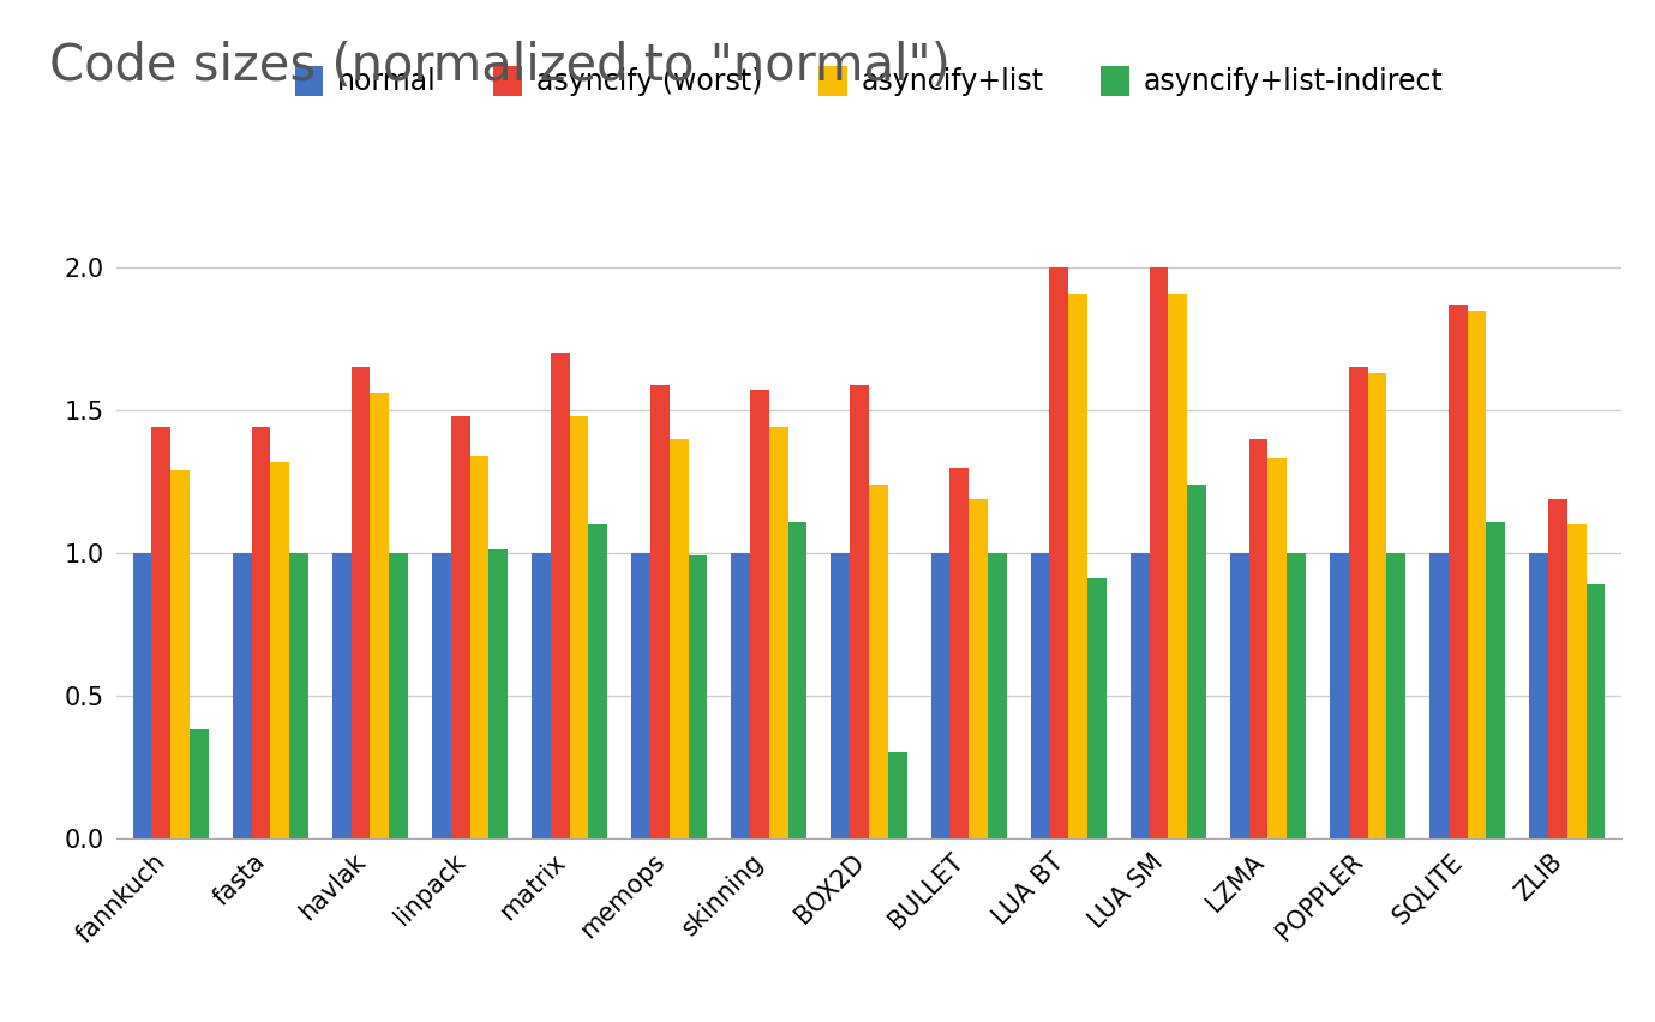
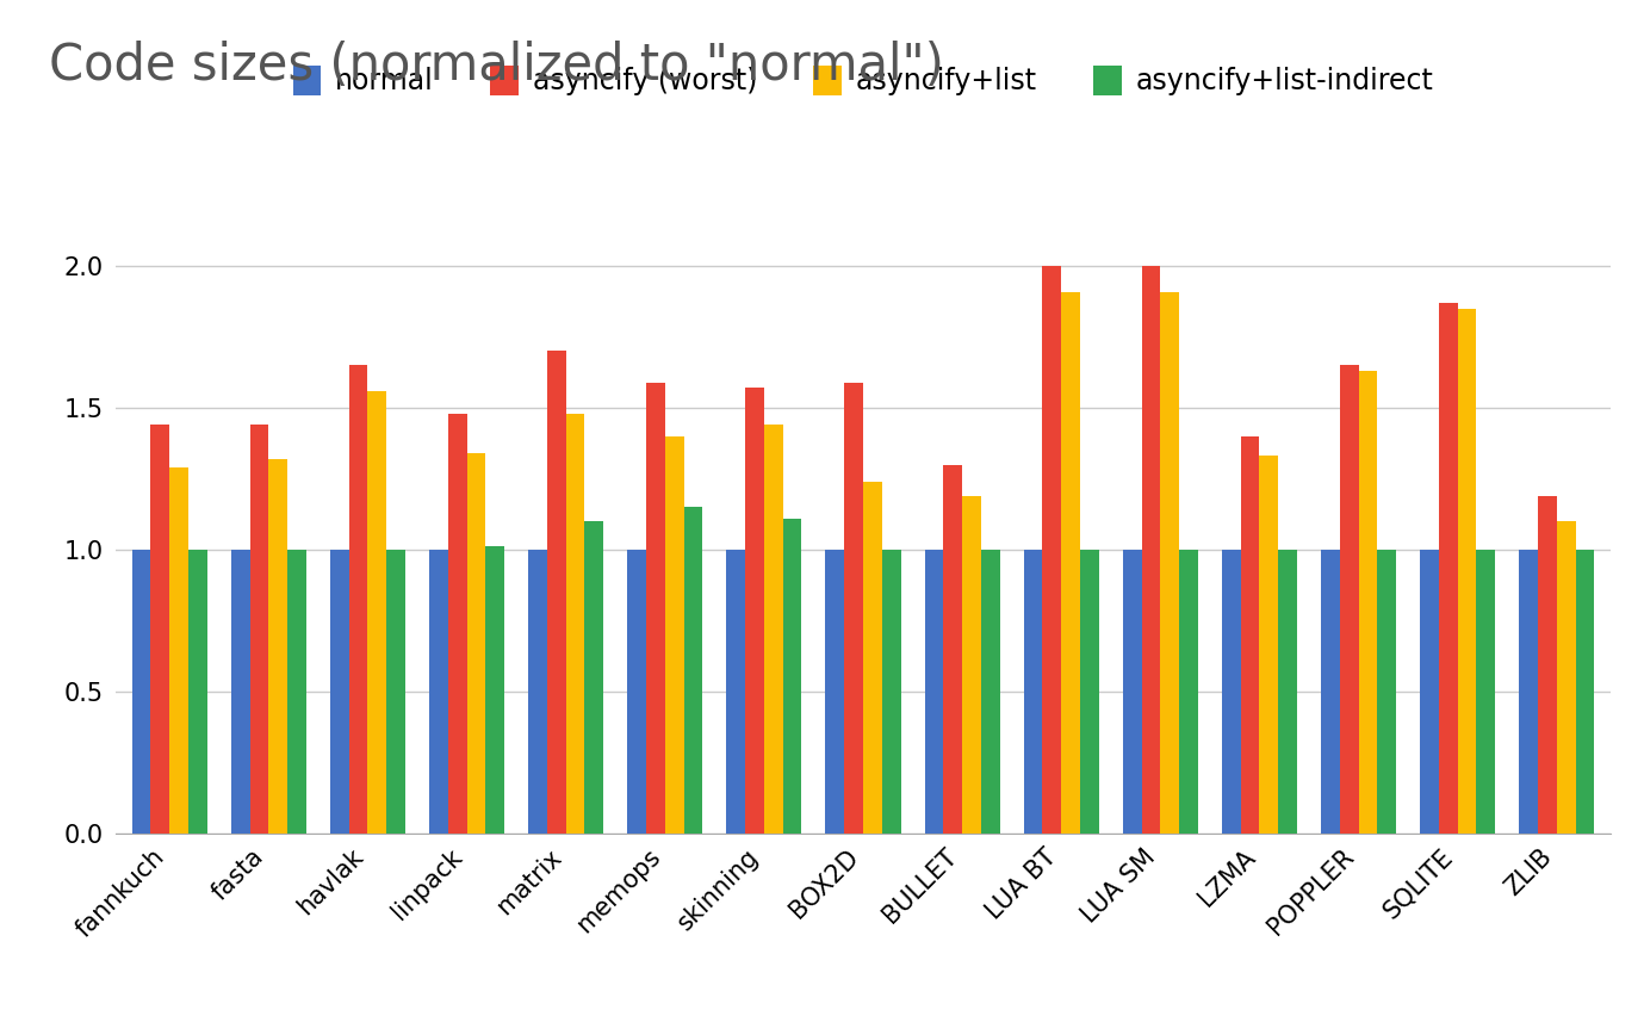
asyncify+list-indirect/fannkuch: 0.38 -> 1.00
asyncify+list-indirect/memops: 0.99 -> 1.15
asyncify+list-indirect/BOX2D: 0.30 -> 1.00
asyncify+list-indirect/LUA BT: 0.91 -> 1.00
asyncify+list-indirect/LUA SM: 1.24 -> 1.00
asyncify+list-indirect/SQLITE: 1.11 -> 1.00
asyncify+list-indirect/ZLIB: 0.89 -> 1.00
